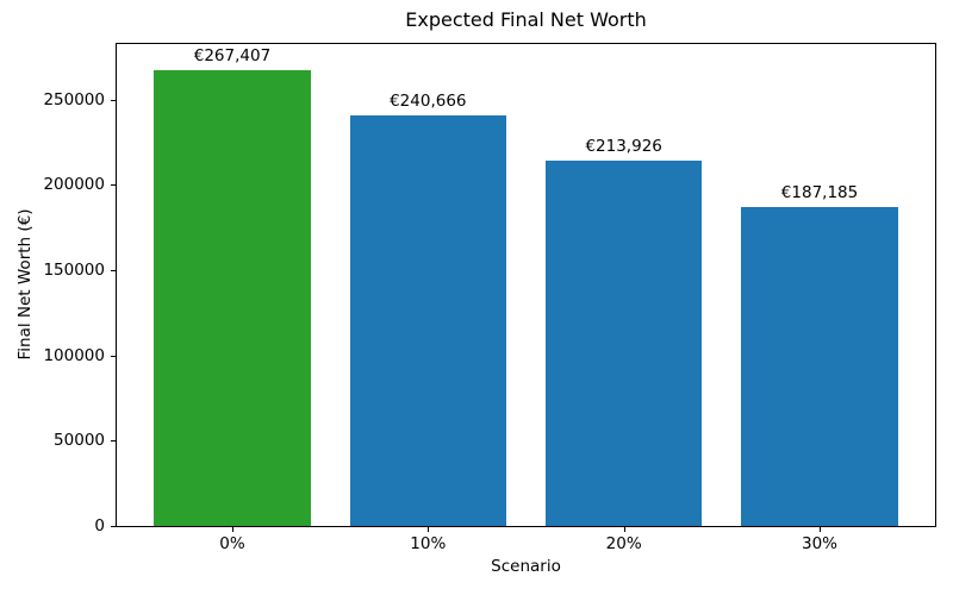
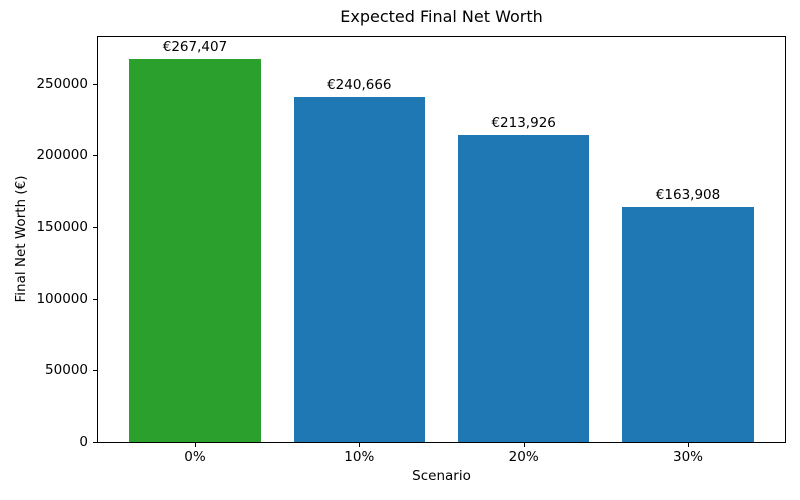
30%: €187,185 -> €163,908
